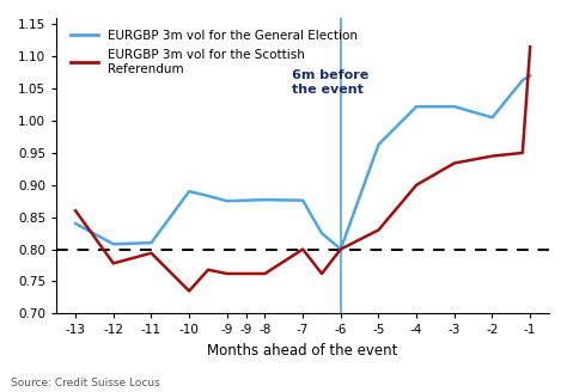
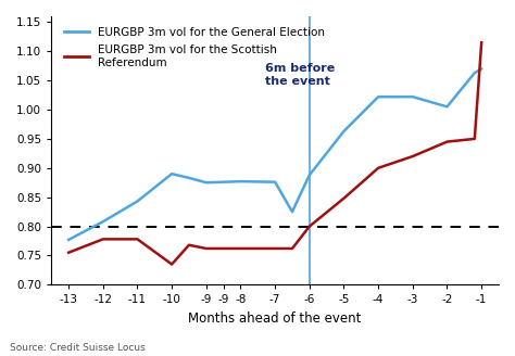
EURGBP 3m vol for the General Election/-13: 0.840 -> 0.777
EURGBP 3m vol for the Scottish Referendum/-13: 0.860 -> 0.755
EURGBP 3m vol for the General Election/-11: 0.810 -> 0.843
EURGBP 3m vol for the Scottish Referendum/-11: 0.794 -> 0.778
EURGBP 3m vol for the Scottish Referendum/-7: 0.800 -> 0.762
EURGBP 3m vol for the General Election/-6: 0.800 -> 0.888
EURGBP 3m vol for the Scottish Referendum/-5: 0.830 -> 0.848
EURGBP 3m vol for the Scottish Referendum/-3: 0.934 -> 0.920
